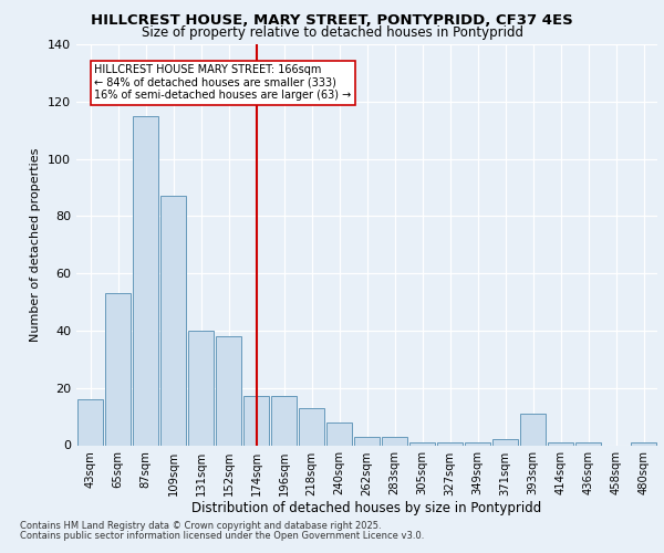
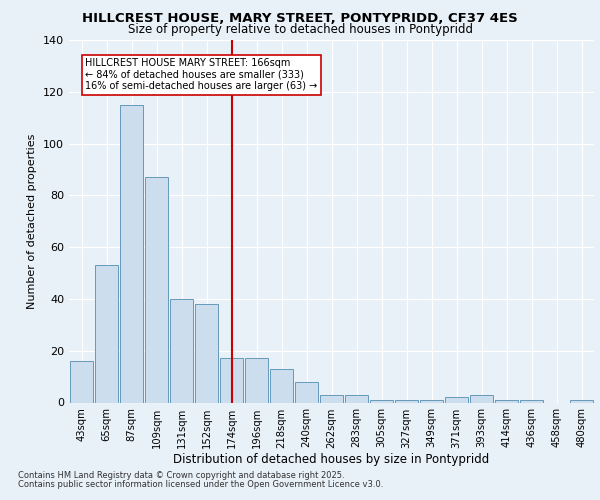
393sqm: 11 -> 3
